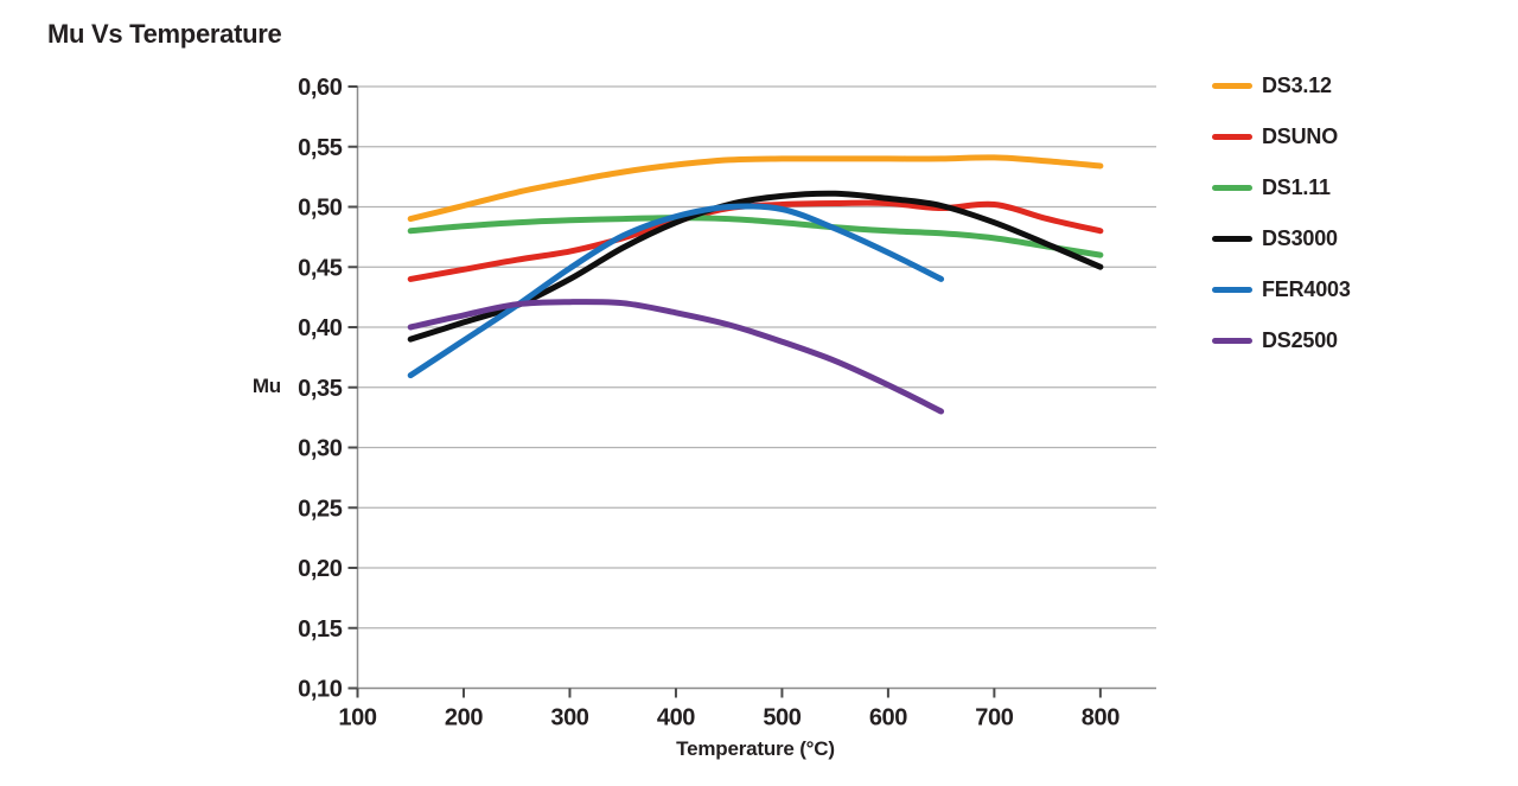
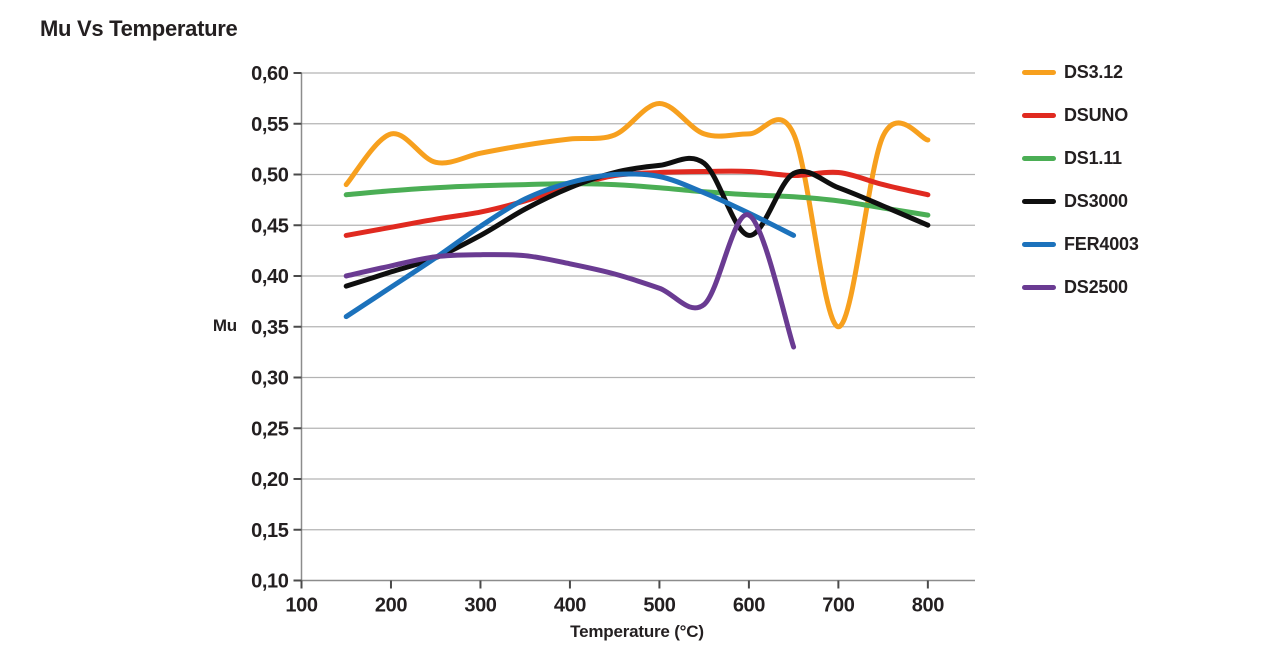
DS3.12/200: 0,50 -> 0,54
DS3.12/500: 0,54 -> 0,57
DS3000/600: 0,51 -> 0,44
DS2500/600: 0,35 -> 0,46
DS3.12/700: 0,54 -> 0,35
